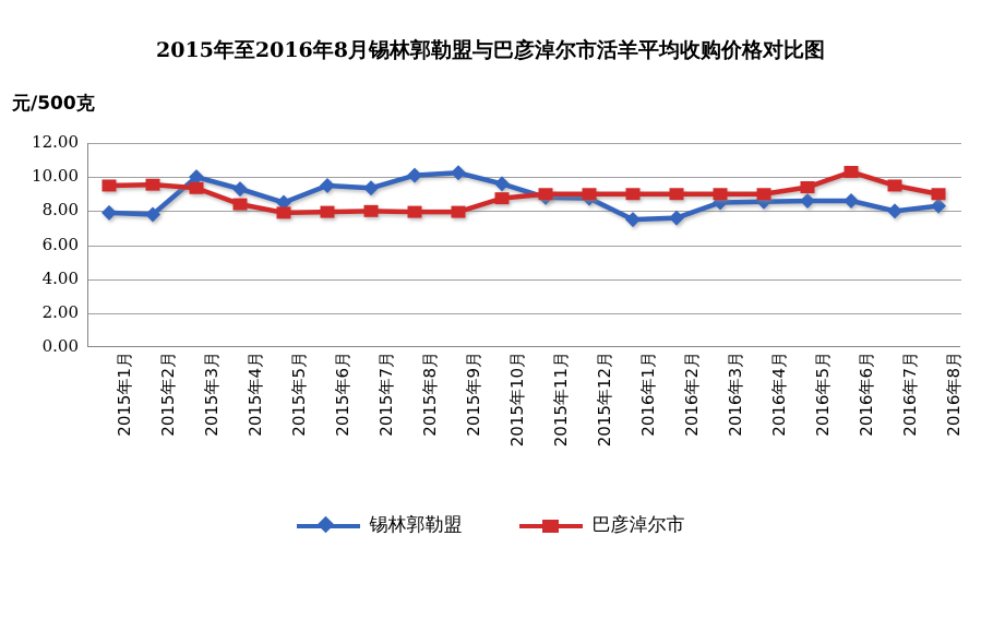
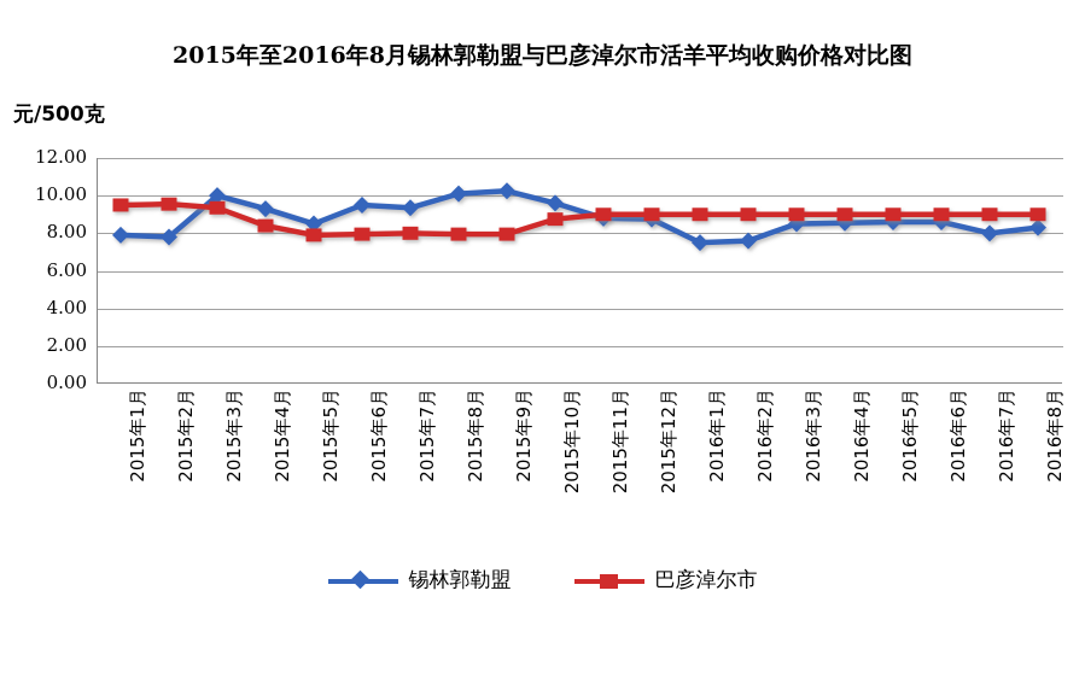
巴彦淖尔市/2016年5月: 9.4 -> 9.0
巴彦淖尔市/2016年6月: 10.3 -> 9.0
巴彦淖尔市/2016年7月: 9.5 -> 9.0
